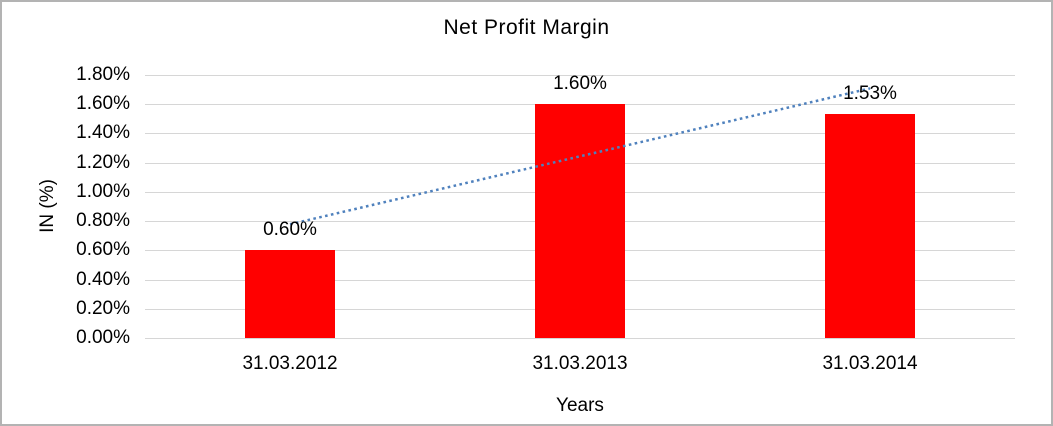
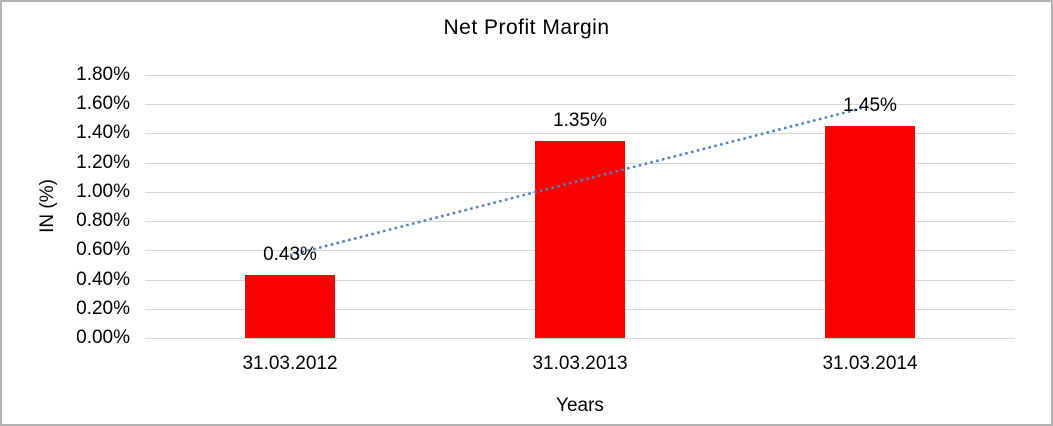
31.03.2012: 0.60% -> 0.43%
31.03.2013: 1.60% -> 1.35%
31.03.2014: 1.53% -> 1.45%
